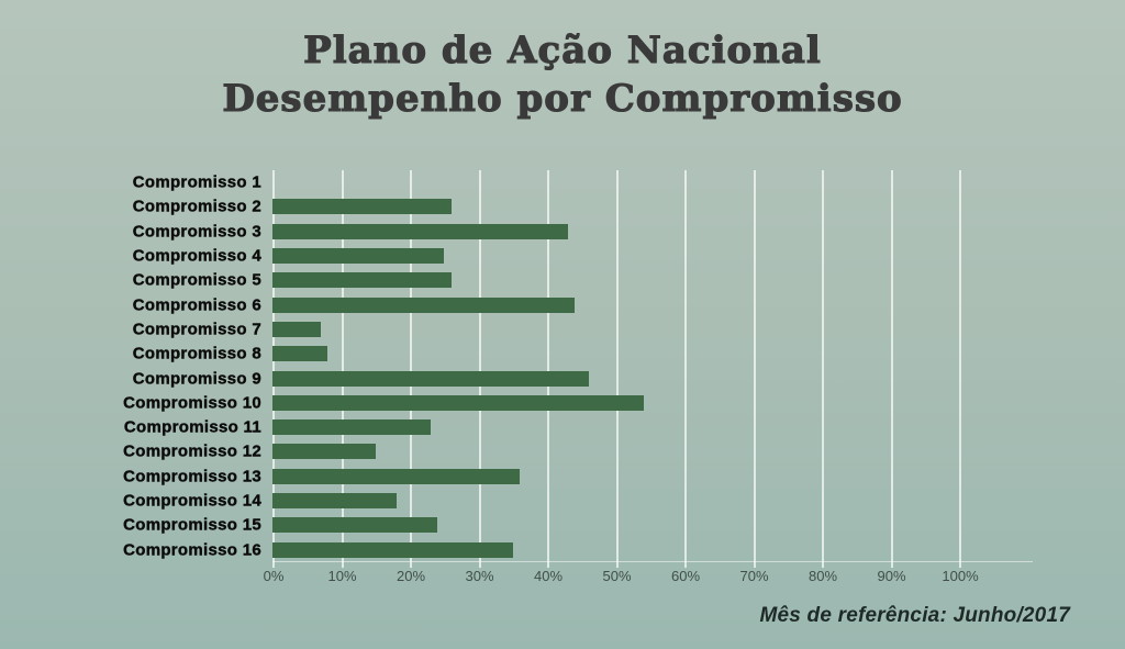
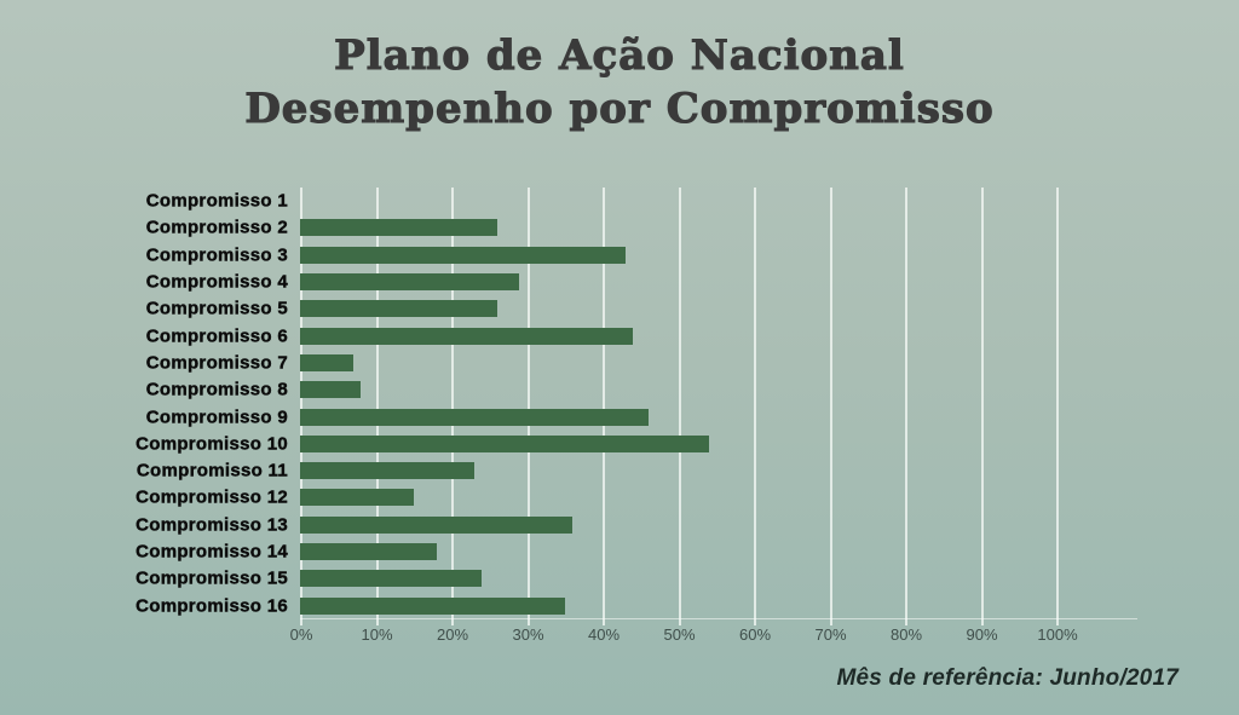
Compromisso 4: 25% -> 29%
